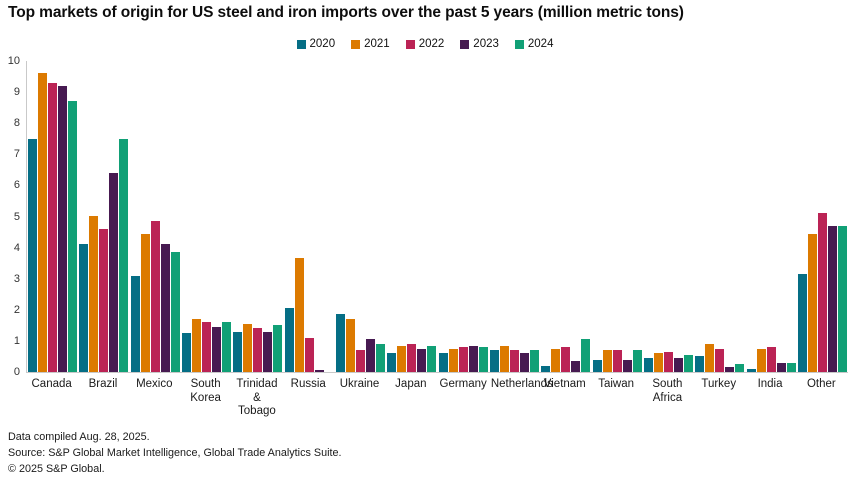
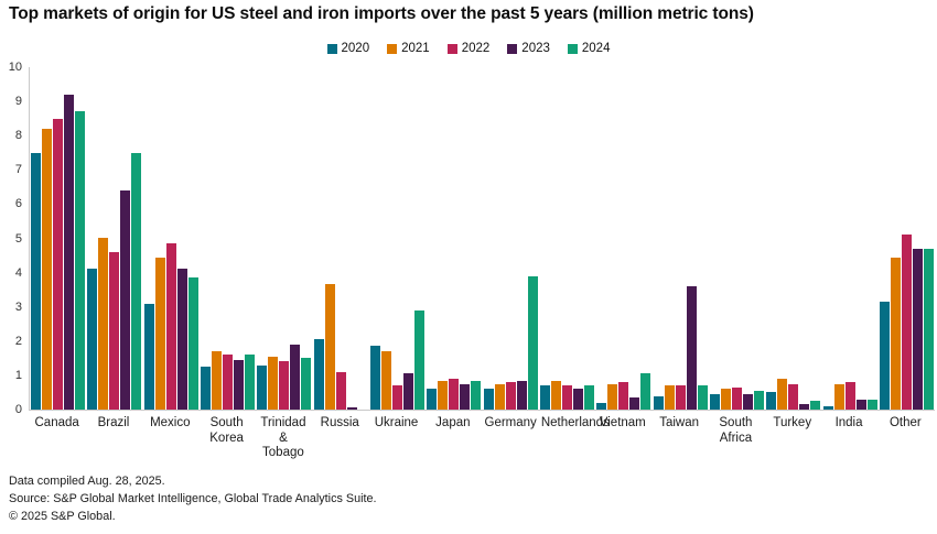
2021/Canada: 9.6 -> 8.2
2022/Canada: 9.3 -> 8.5
2023/Trinidad & Tobago: 1.3 -> 1.9
2024/Ukraine: 0.9 -> 2.9
2024/Germany: 0.8 -> 3.9
2023/Taiwan: 0.4 -> 3.6
